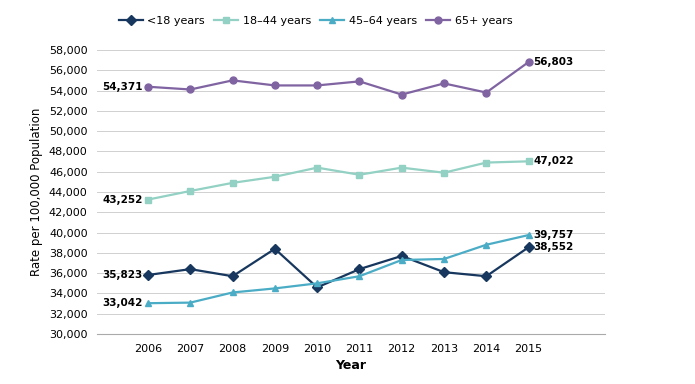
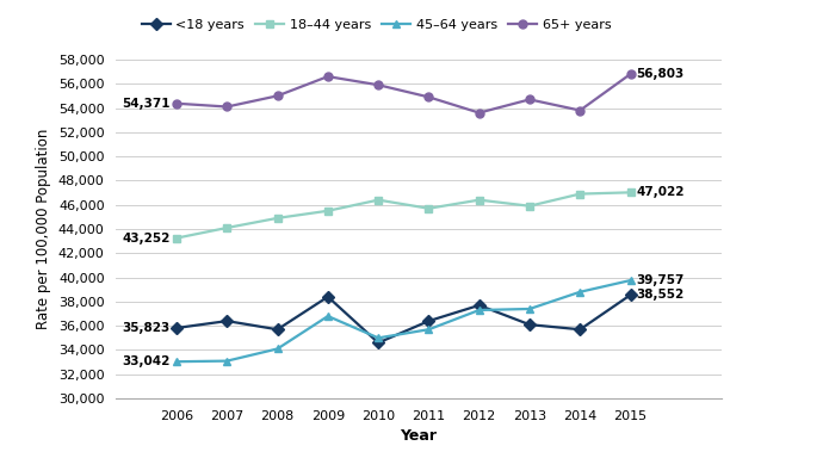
45–64 years/2009: 34,500 -> 36,800
65+ years/2009: 54,500 -> 56,600
65+ years/2010: 54,500 -> 55,900
